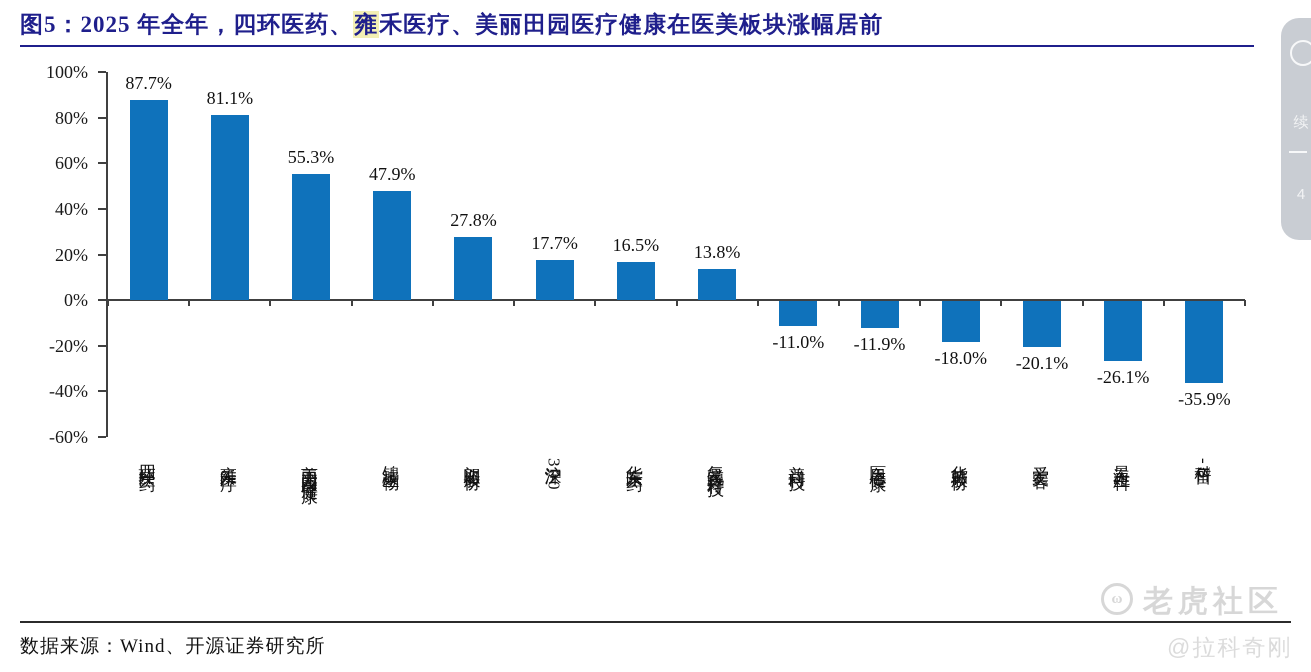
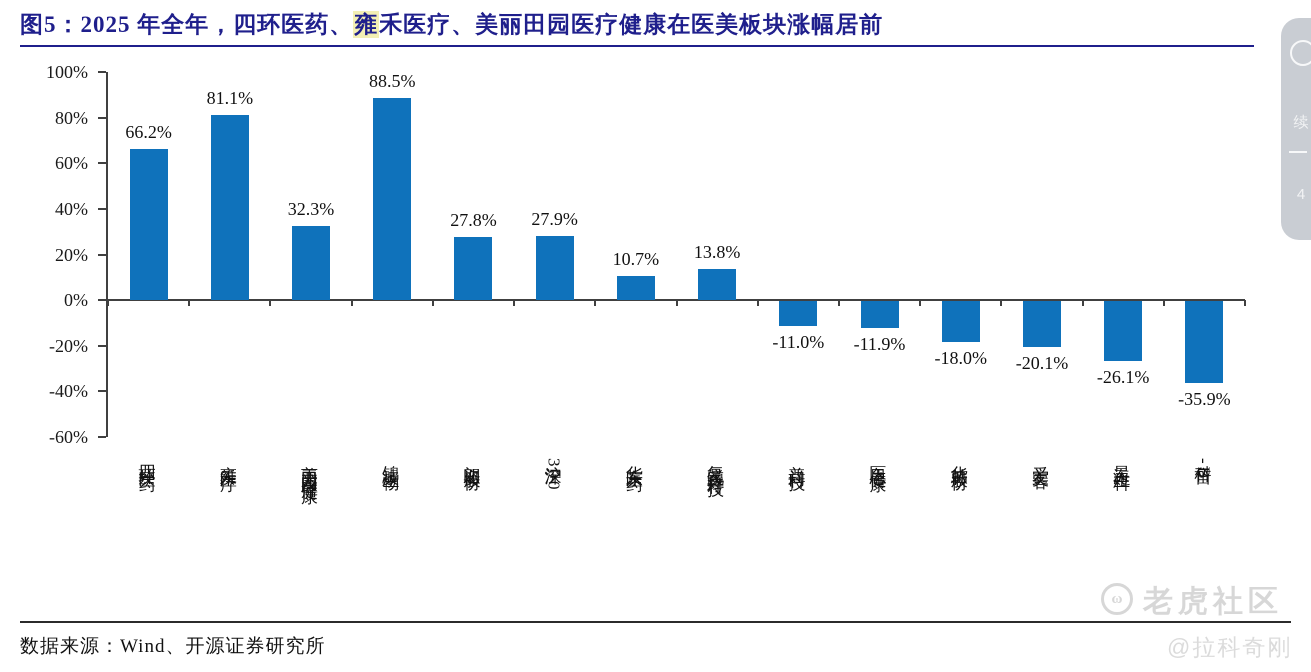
四环医药: 87.7% -> 66.2%
美丽田园医疗健康: 55.3% -> 32.3%
锦波生物: 47.9% -> 88.5%
沪深300: 17.7% -> 27.9%
华东医药: 16.5% -> 10.7%
